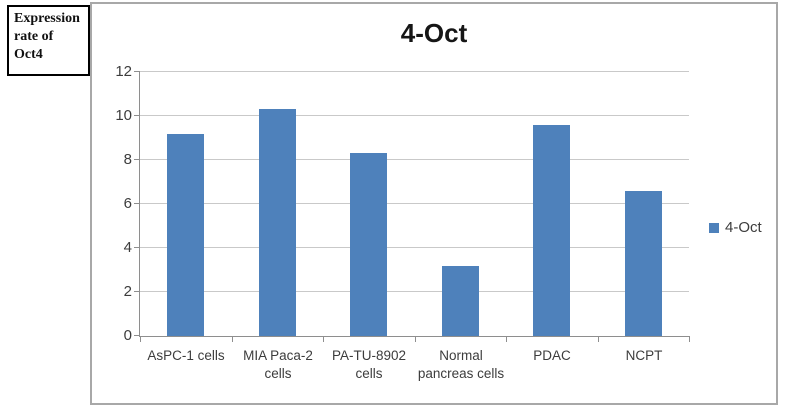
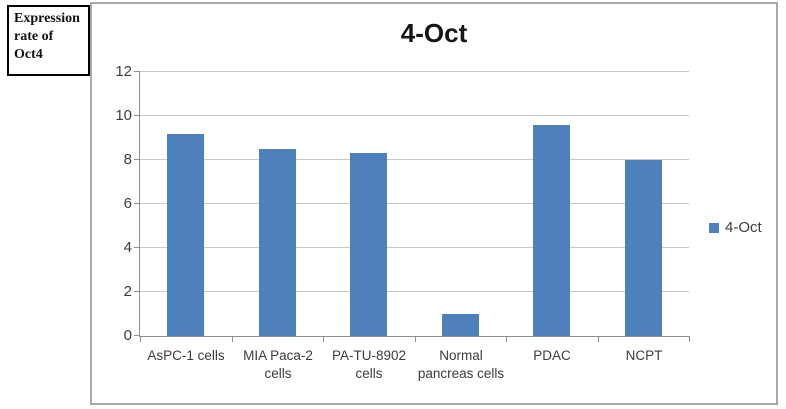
MIA Paca-2 cells: 10.3 -> 8.5
Normal pancreas cells: 3.2 -> 1.0
NCPT: 6.6 -> 8.0
